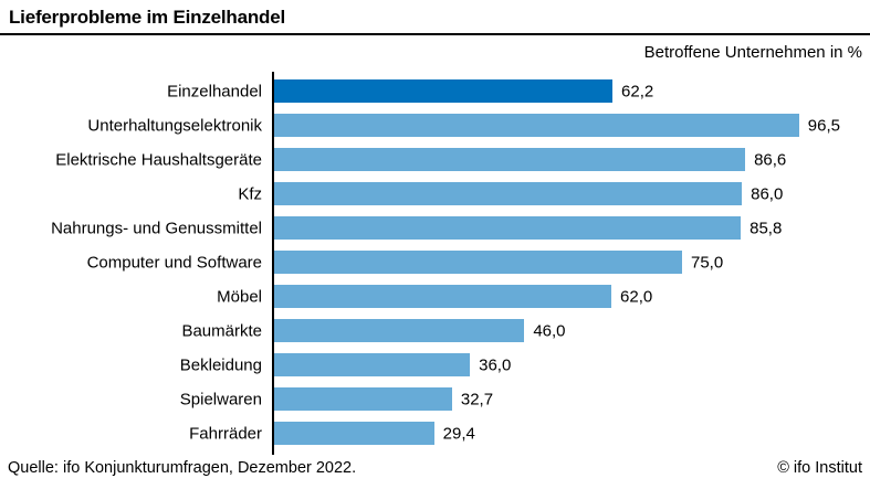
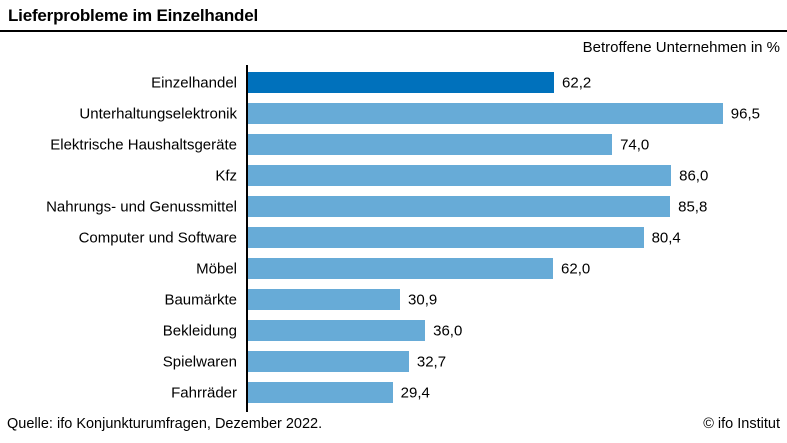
Elektrische Haushaltsgeräte: 86,6 -> 74,0
Computer und Software: 75,0 -> 80,4
Baumärkte: 46,0 -> 30,9
